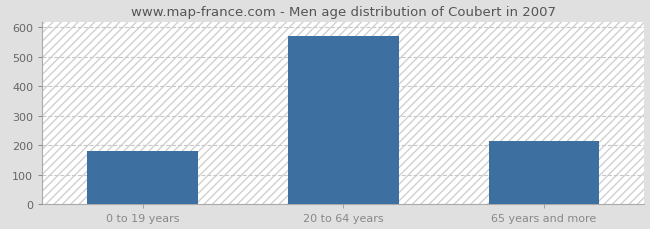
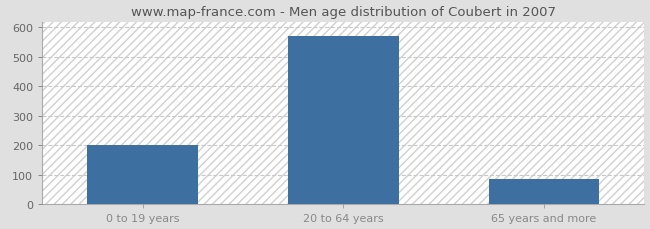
0 to 19 years: 180 -> 200
65 years and more: 215 -> 85
